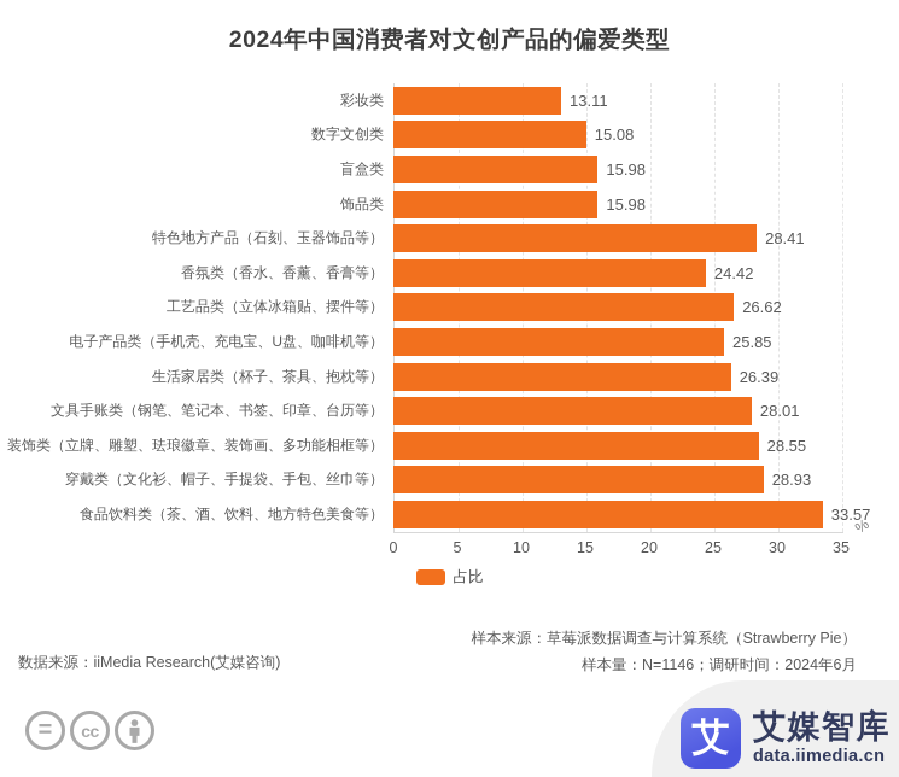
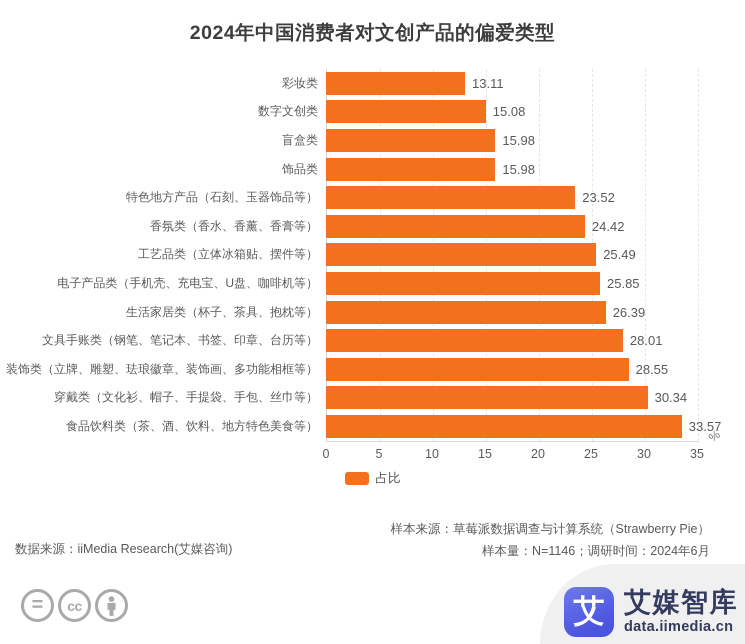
特色地方产品（石刻、玉器饰品等）: 28.41 -> 23.52
工艺品类（立体冰箱贴、摆件等）: 26.62 -> 25.49
穿戴类（文化衫、帽子、手提袋、手包、丝巾等）: 28.93 -> 30.34
